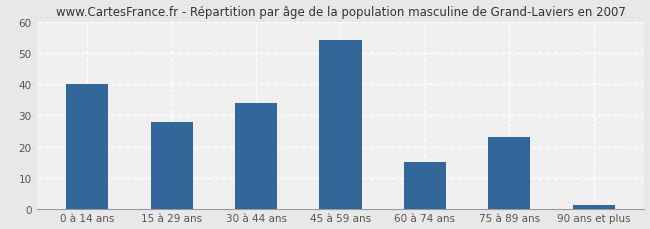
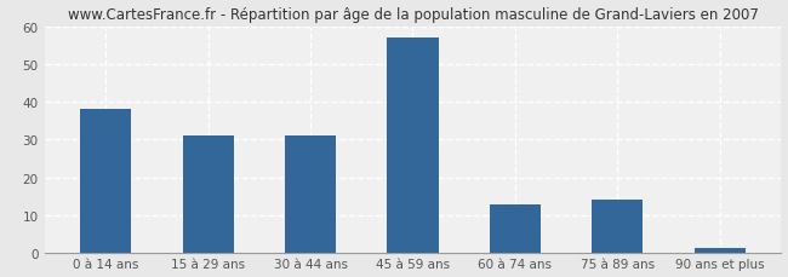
0 à 14 ans: 40.0 -> 38.0
15 à 29 ans: 28.0 -> 31.0
30 à 44 ans: 34.0 -> 31.0
45 à 59 ans: 54.0 -> 57.0
60 à 74 ans: 15.0 -> 13.0
75 à 89 ans: 23.0 -> 14.0
